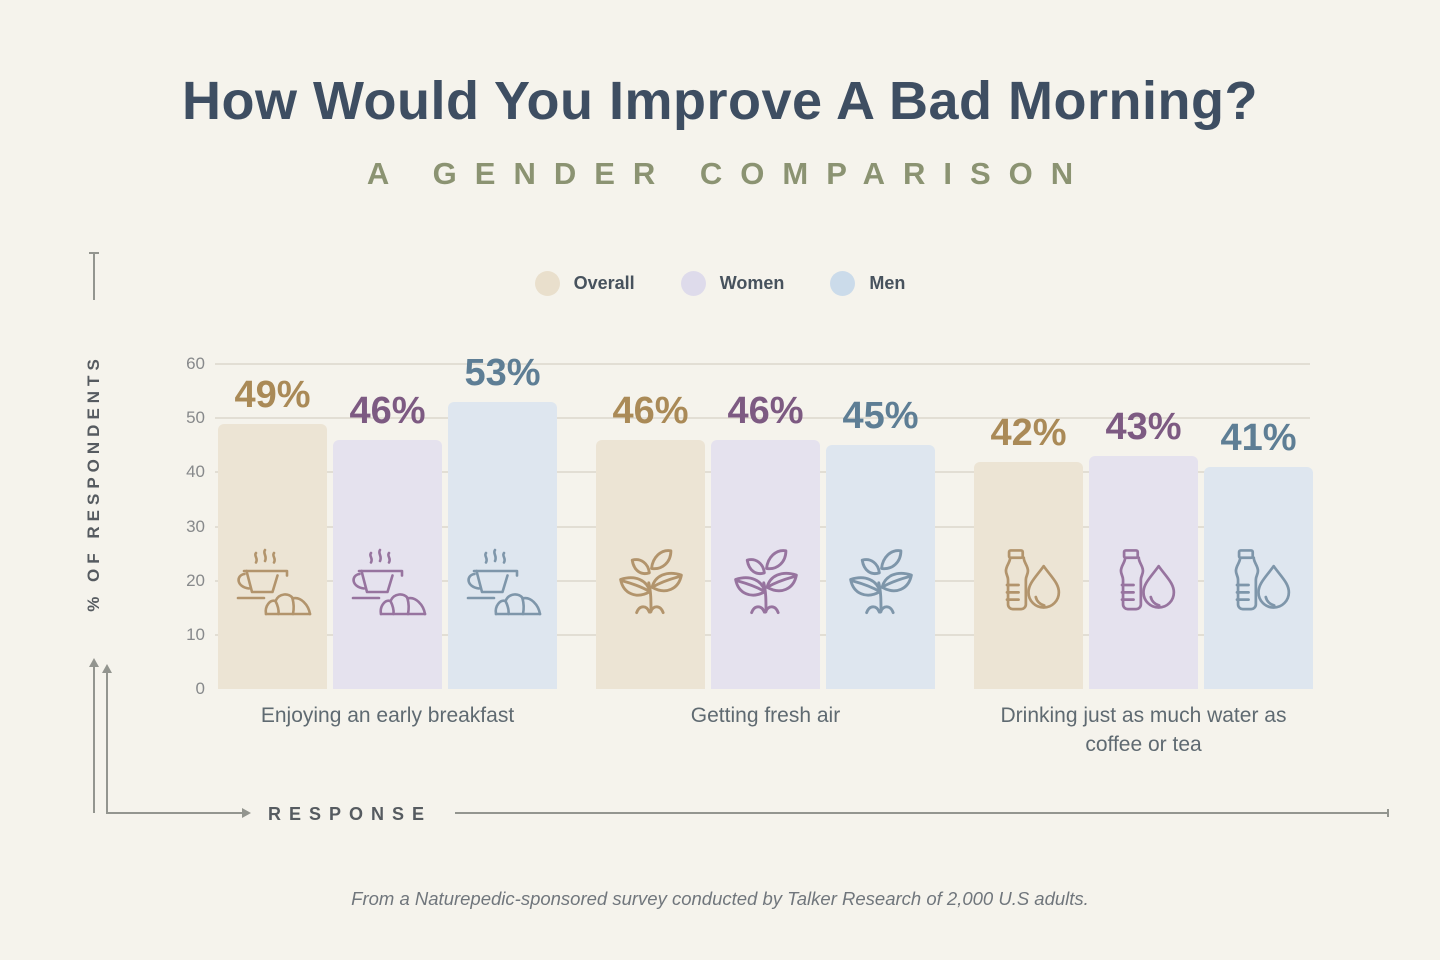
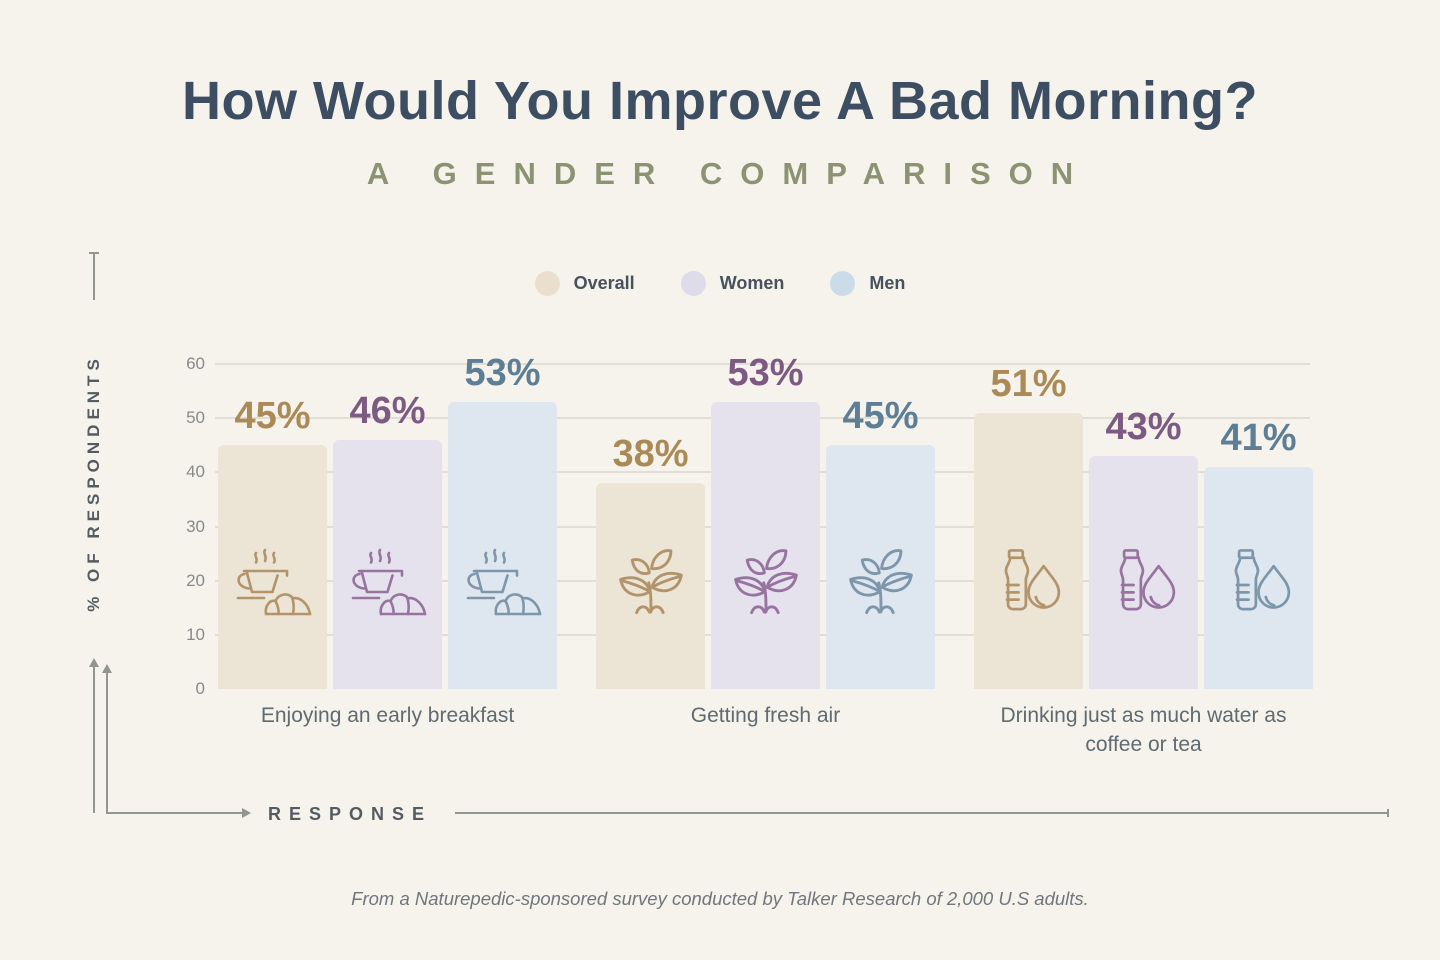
Overall/Enjoying an early breakfast: 49% -> 45%
Overall/Getting fresh air: 46% -> 38%
Women/Getting fresh air: 46% -> 53%
Overall/Drinking just as much water as coffee or tea: 42% -> 51%
